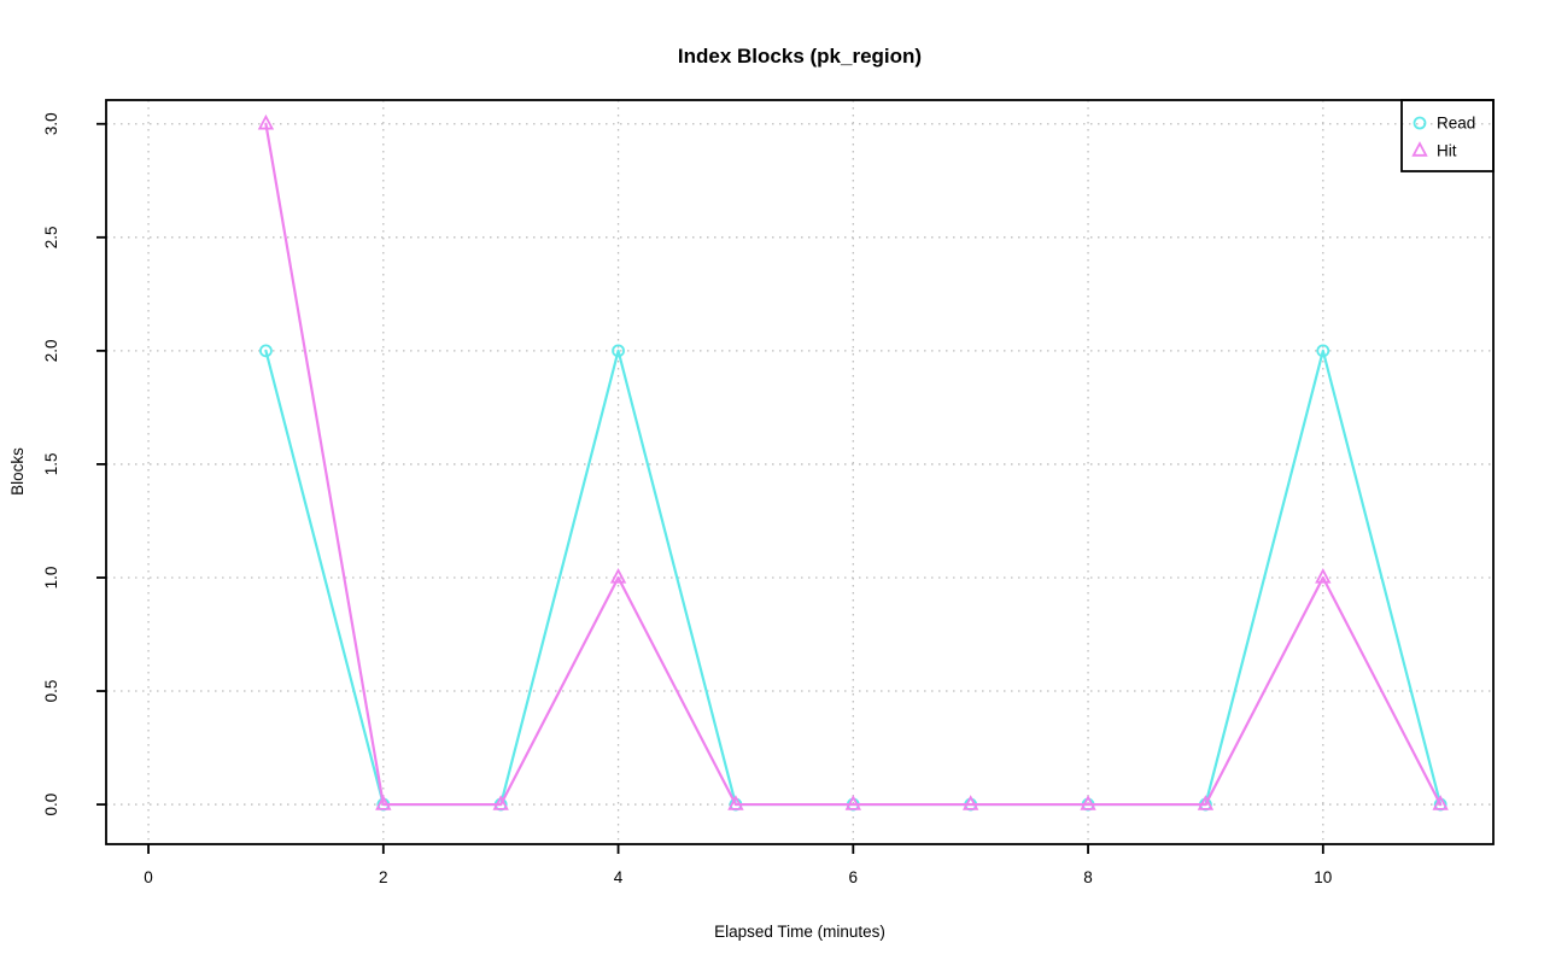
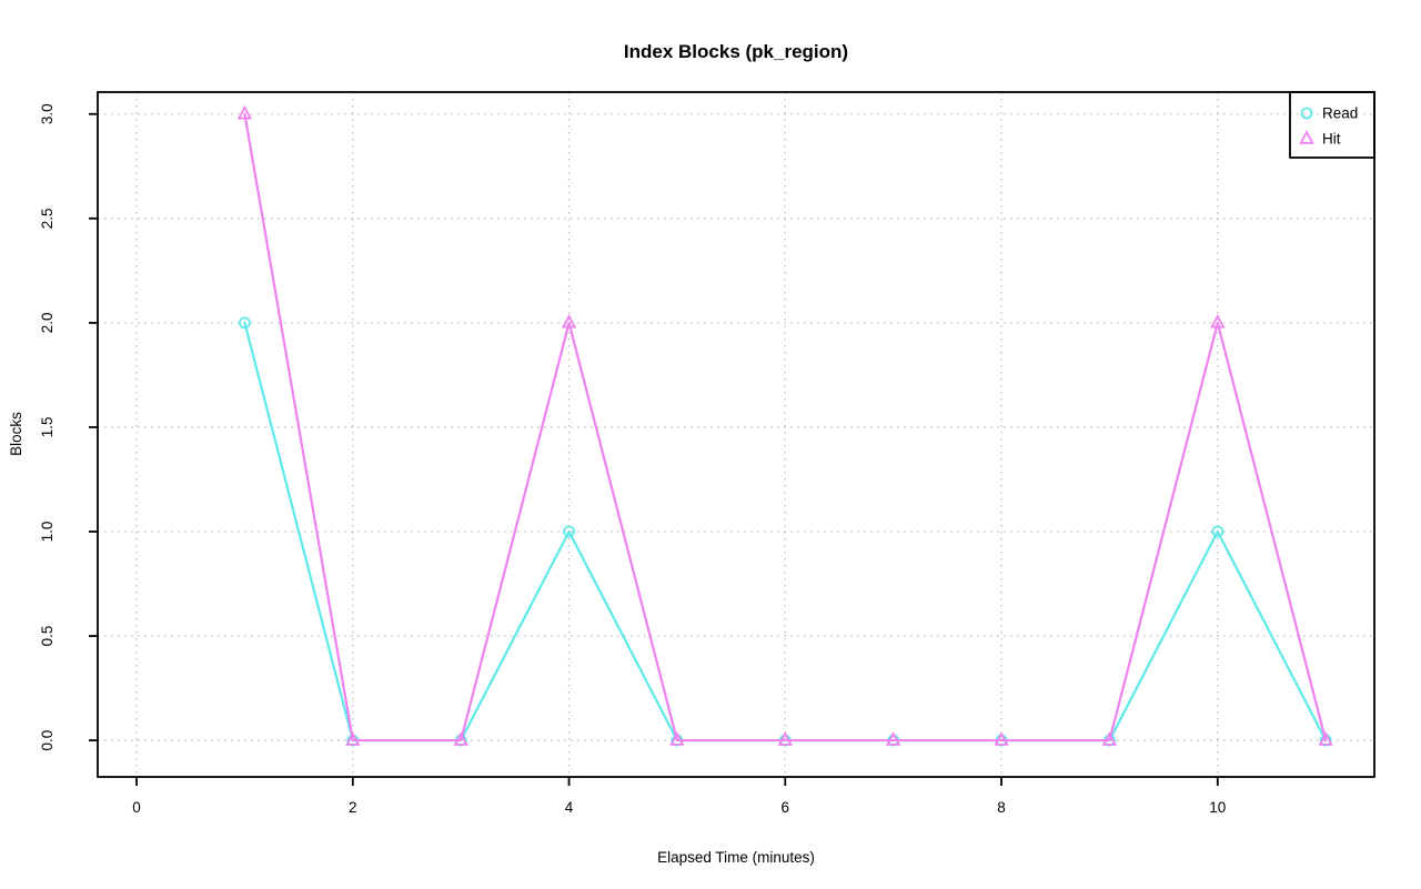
Read/4: 2 -> 1
Hit/4: 1 -> 2
Read/10: 2 -> 1
Hit/10: 1 -> 2
